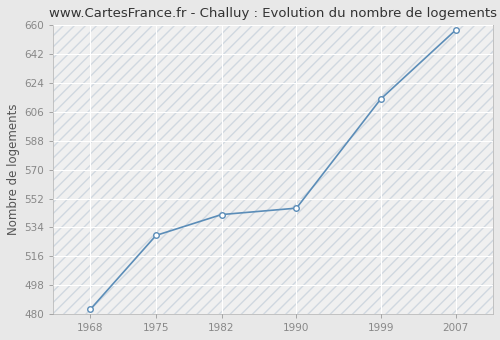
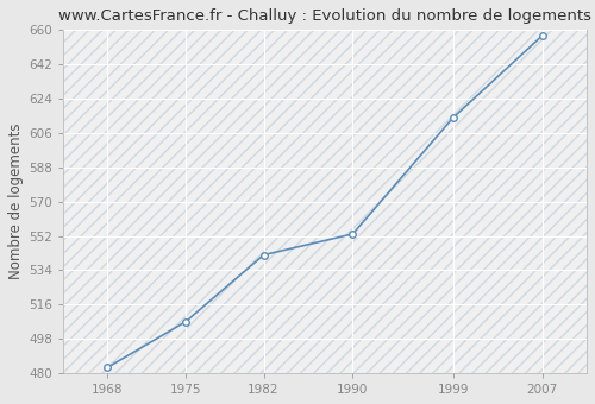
1975: 529 -> 507
1990: 546 -> 553
